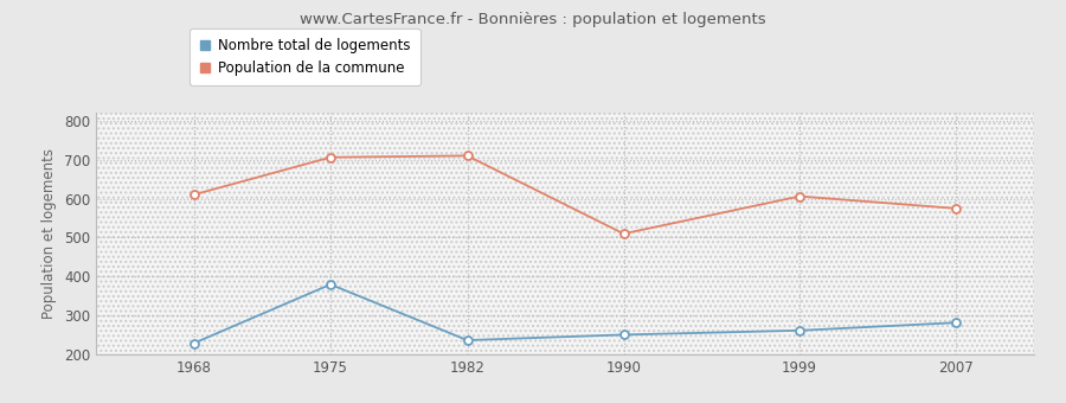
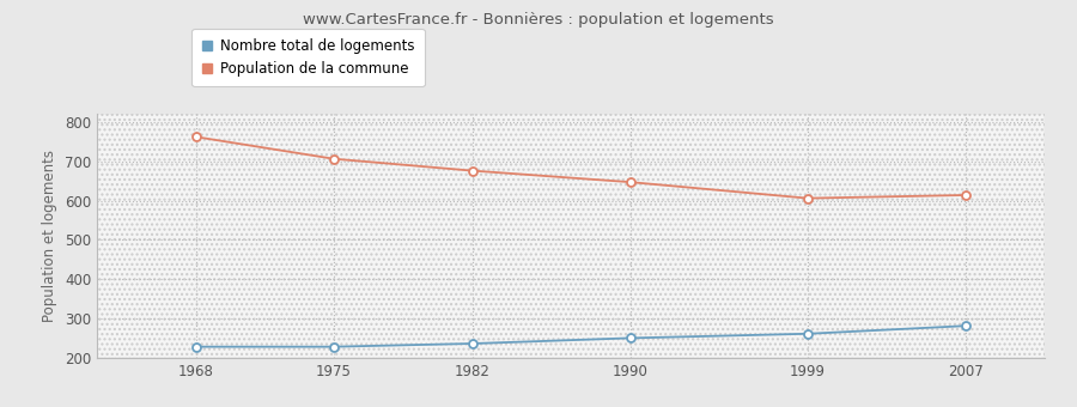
Population de la commune/1968: 610 -> 762
Nombre total de logements/1975: 380 -> 229
Population de la commune/1982: 710 -> 676
Population de la commune/1990: 510 -> 647
Population de la commune/2007: 575 -> 614
